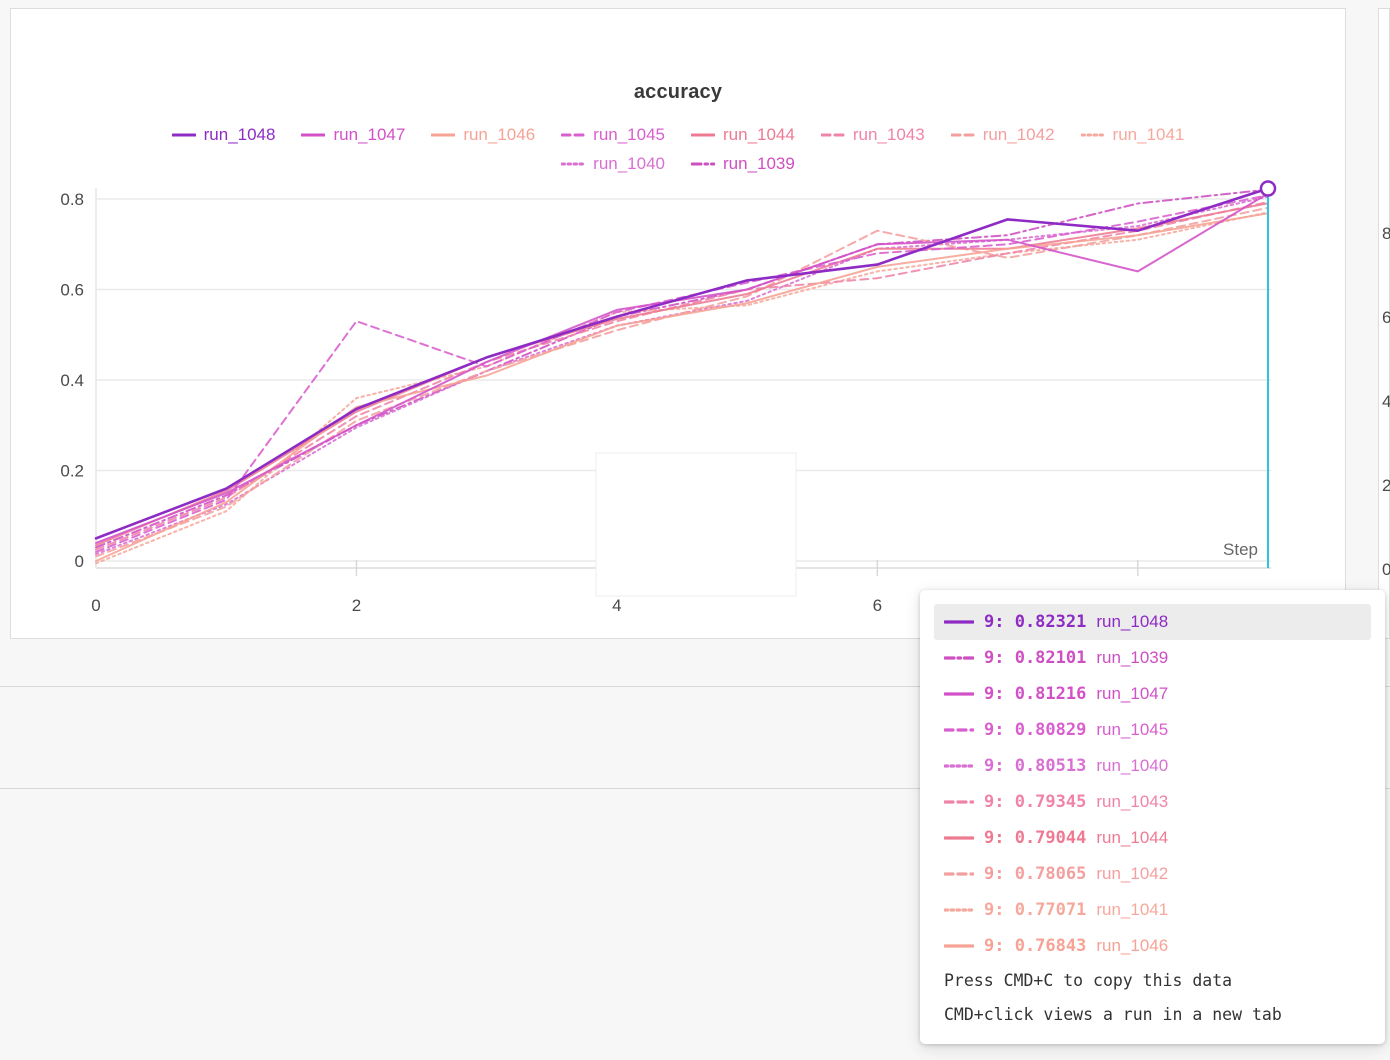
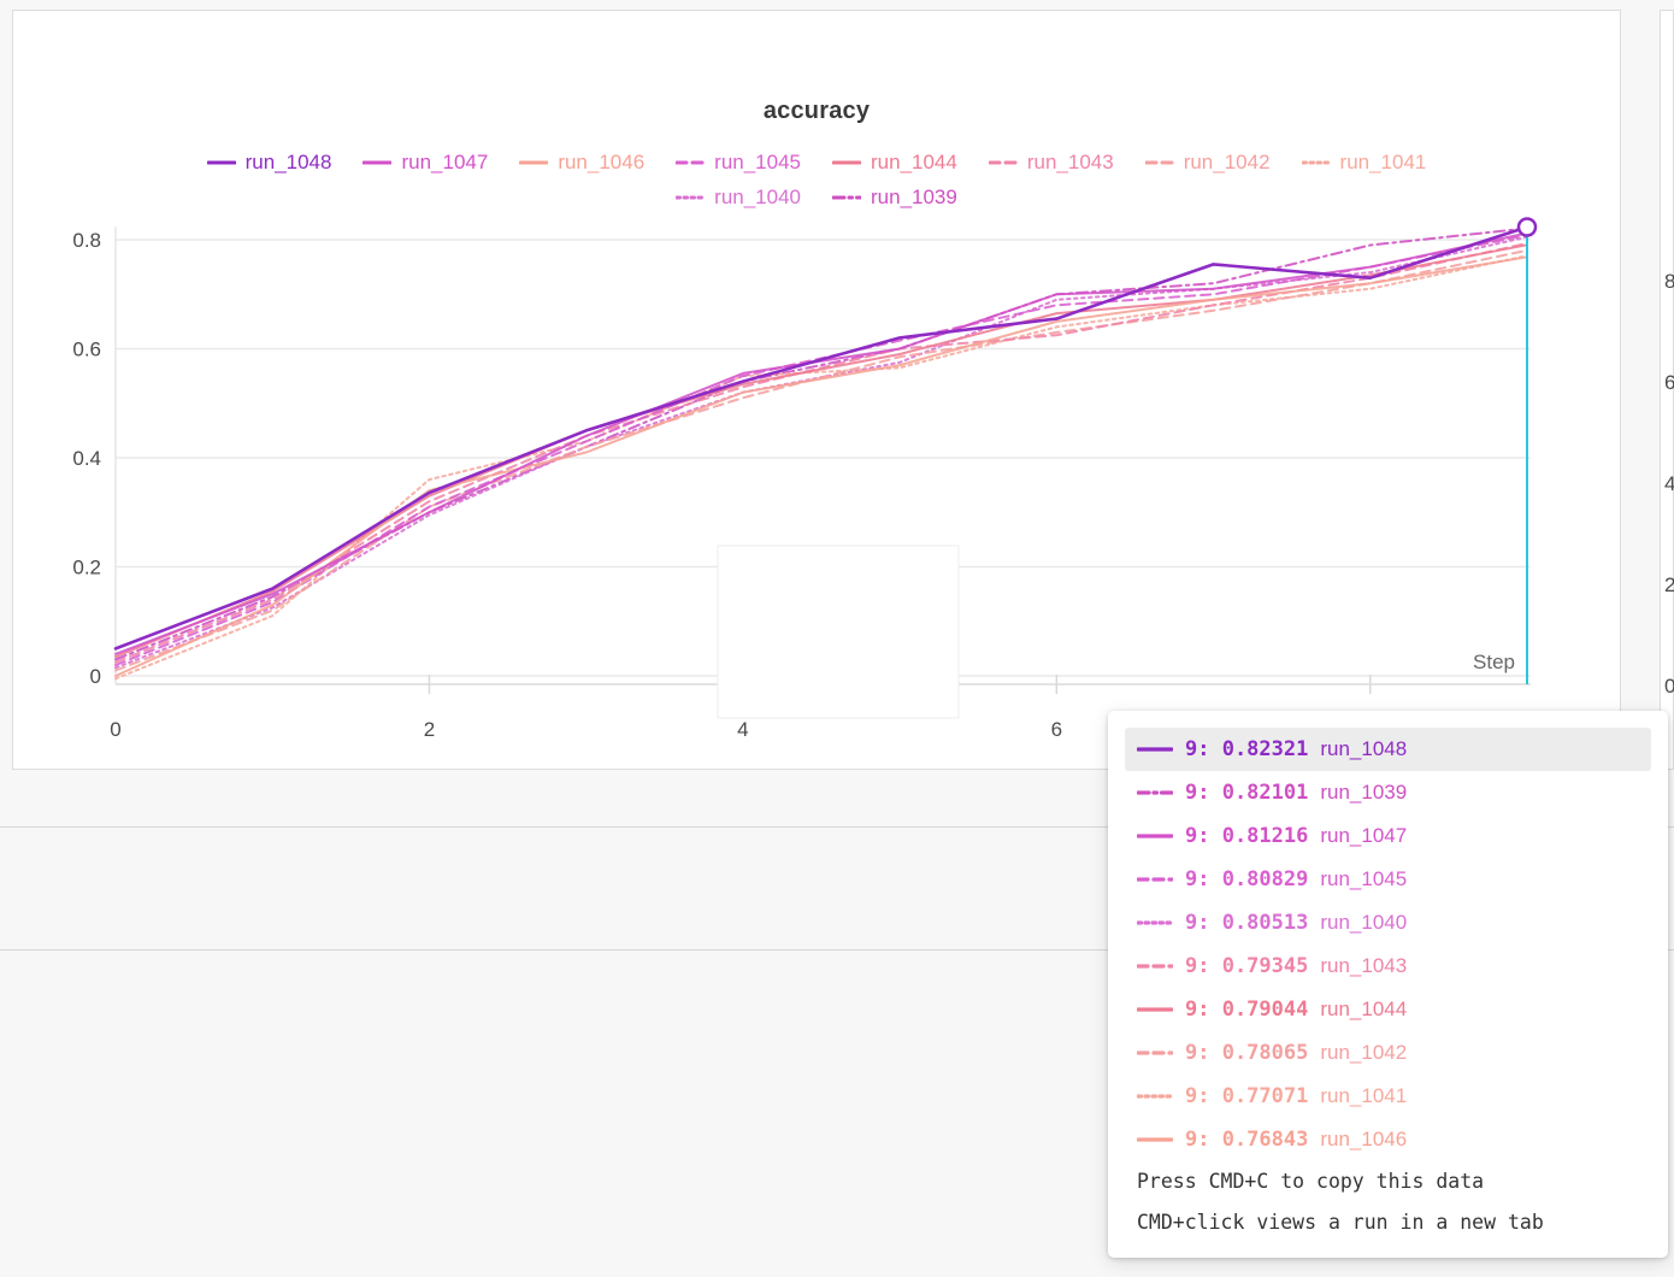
run_1045/2: 0.53 -> 0.31
run_1044/6: 0.69 -> 0.67
run_1042/6: 0.73 -> 0.63
run_1047/8: 0.64 -> 0.75
